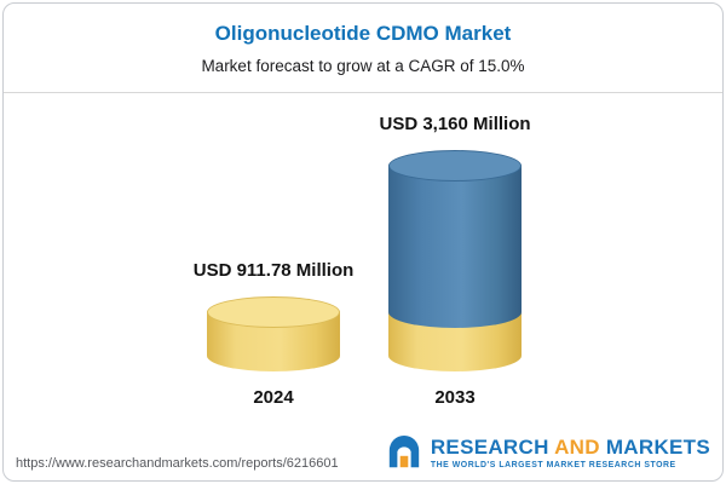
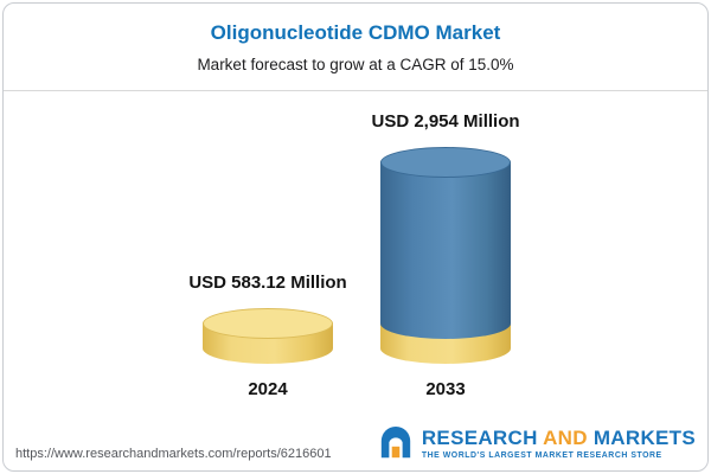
2024: 911.78 -> 583.12
2033: 3,160 -> 2,954
